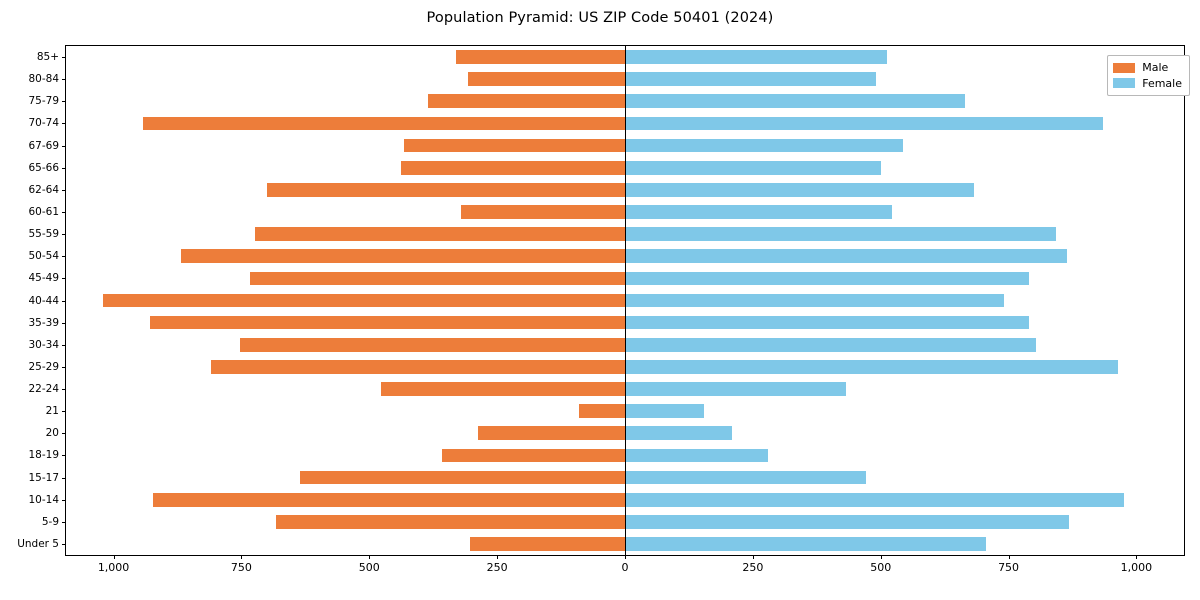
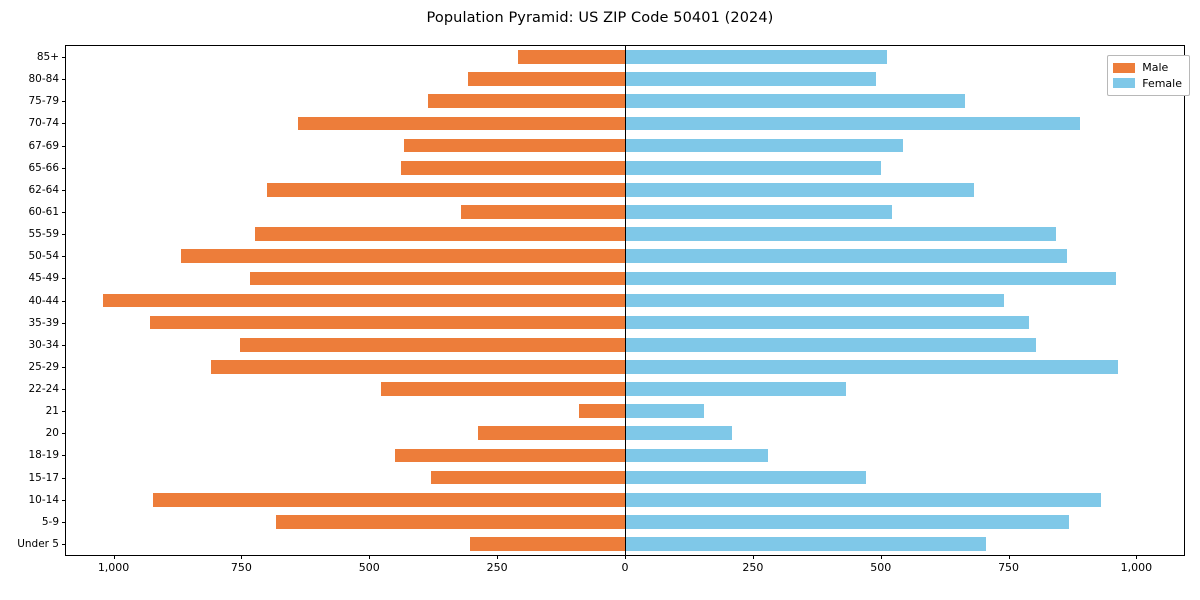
Male/85+: 330 -> 210
Male/70-74: 940 -> 640
Female/70-74: 940 -> 890
Female/45-49: 790 -> 960
Male/18-19: 360 -> 450
Male/15-17: 640 -> 380
Female/10-14: 980 -> 930
